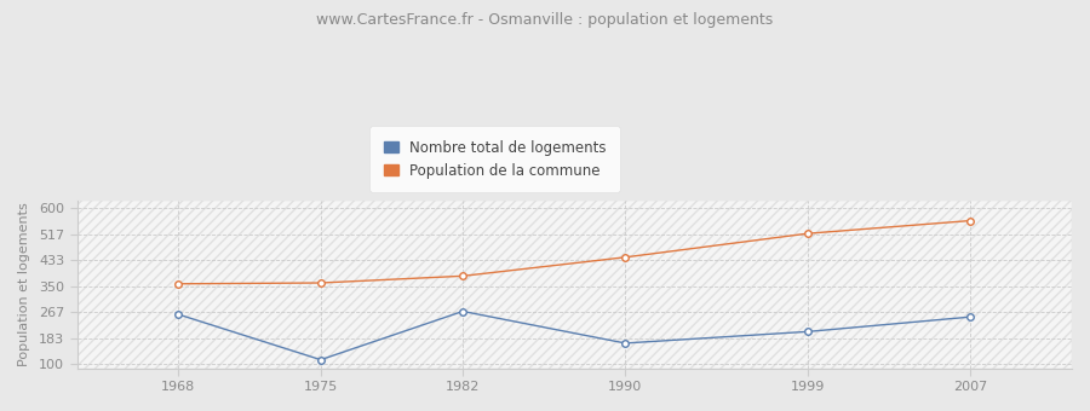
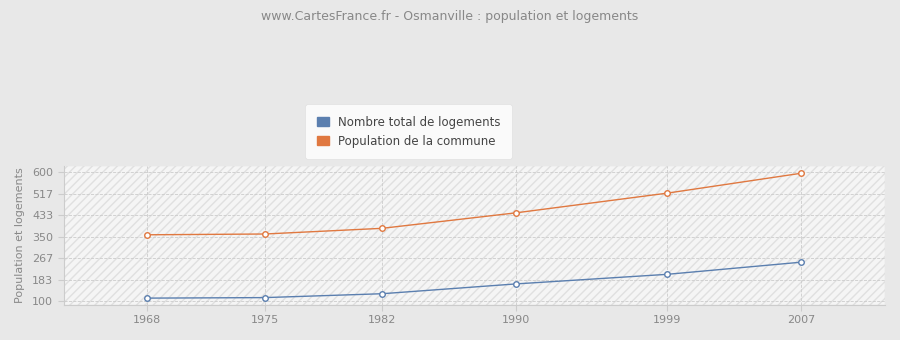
Nombre total de logements/1968: 260 -> 113
Nombre total de logements/1982: 270 -> 130
Population de la commune/2007: 560 -> 596
